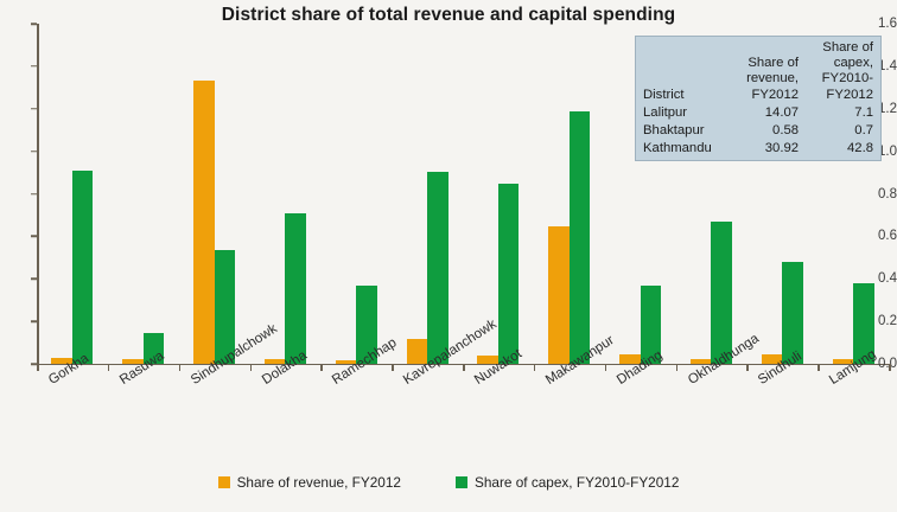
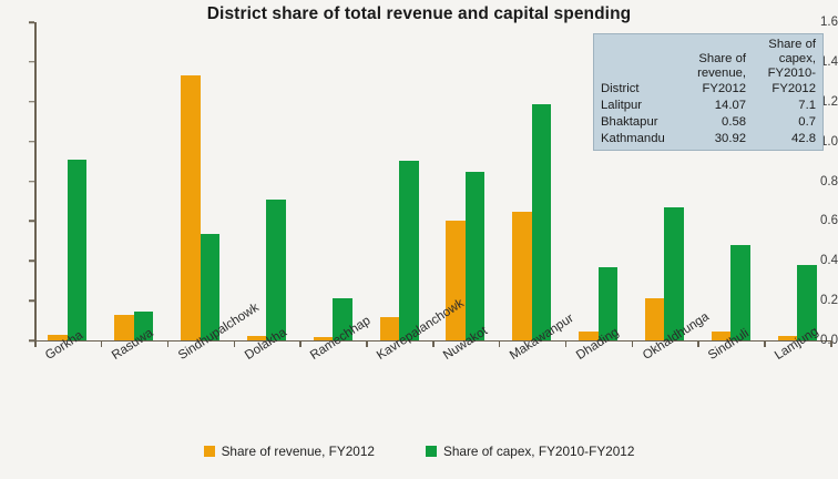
Share of revenue, FY2012/Rasuwa: 0.02 -> 0.13
Share of capex, FY2010-FY2012/Ramechhap: 0.37 -> 0.21
Share of revenue, FY2012/Nuwakot: 0.04 -> 0.60
Share of revenue, FY2012/Okhaldhunga: 0.02 -> 0.21
